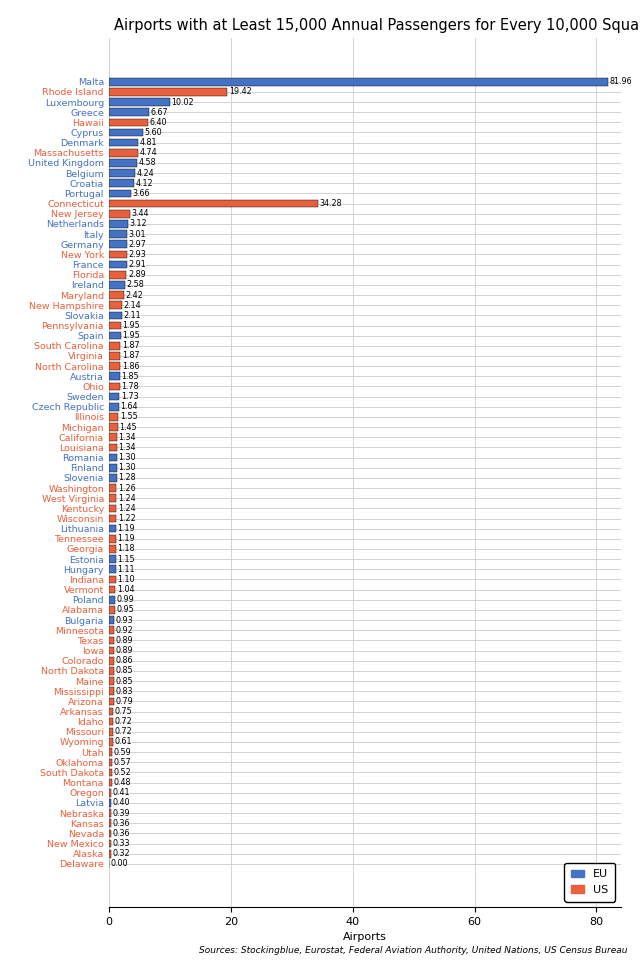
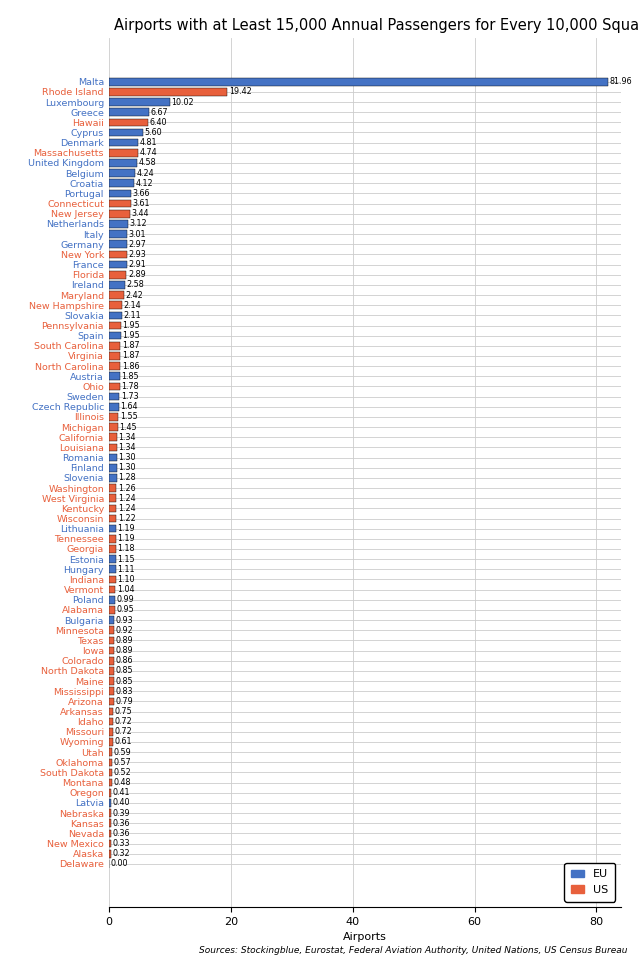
Connecticut: 34.28 -> 3.61
